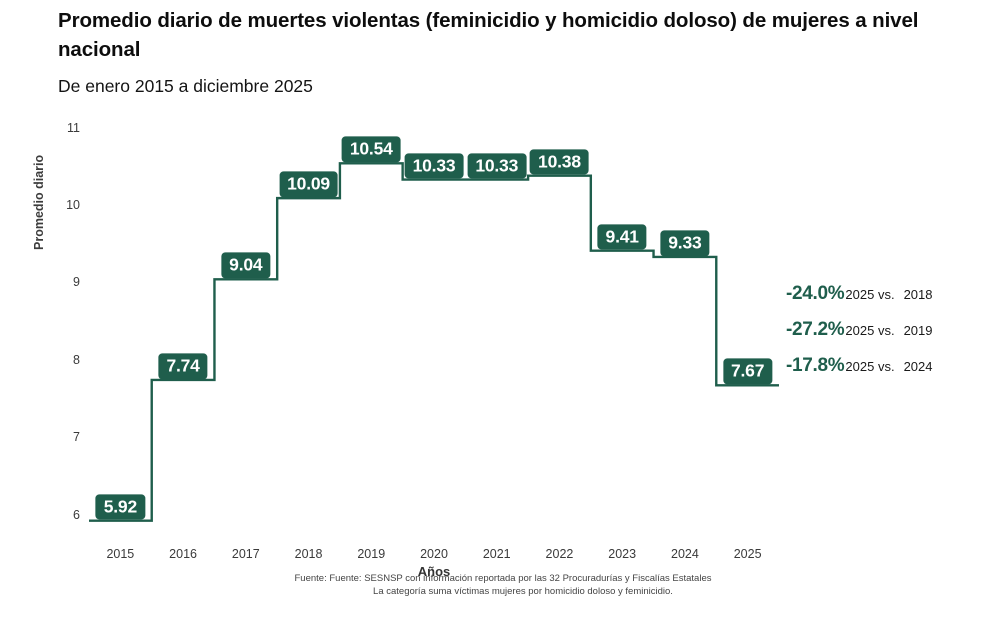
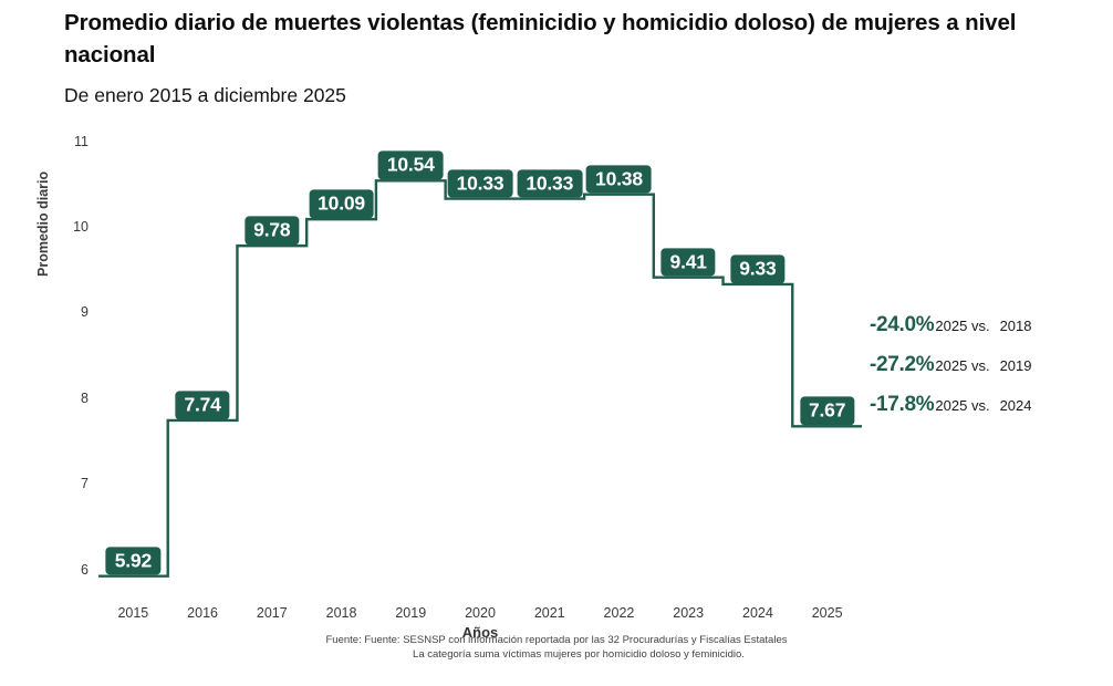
2017: 9.04 -> 9.78
